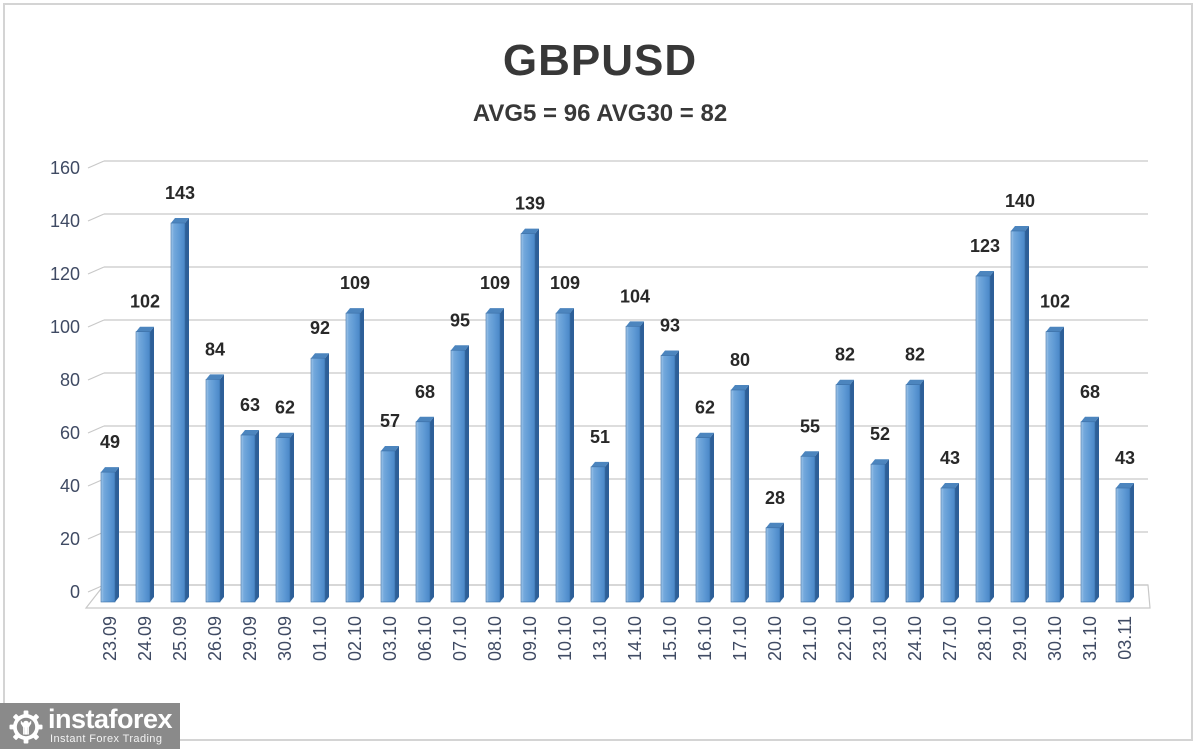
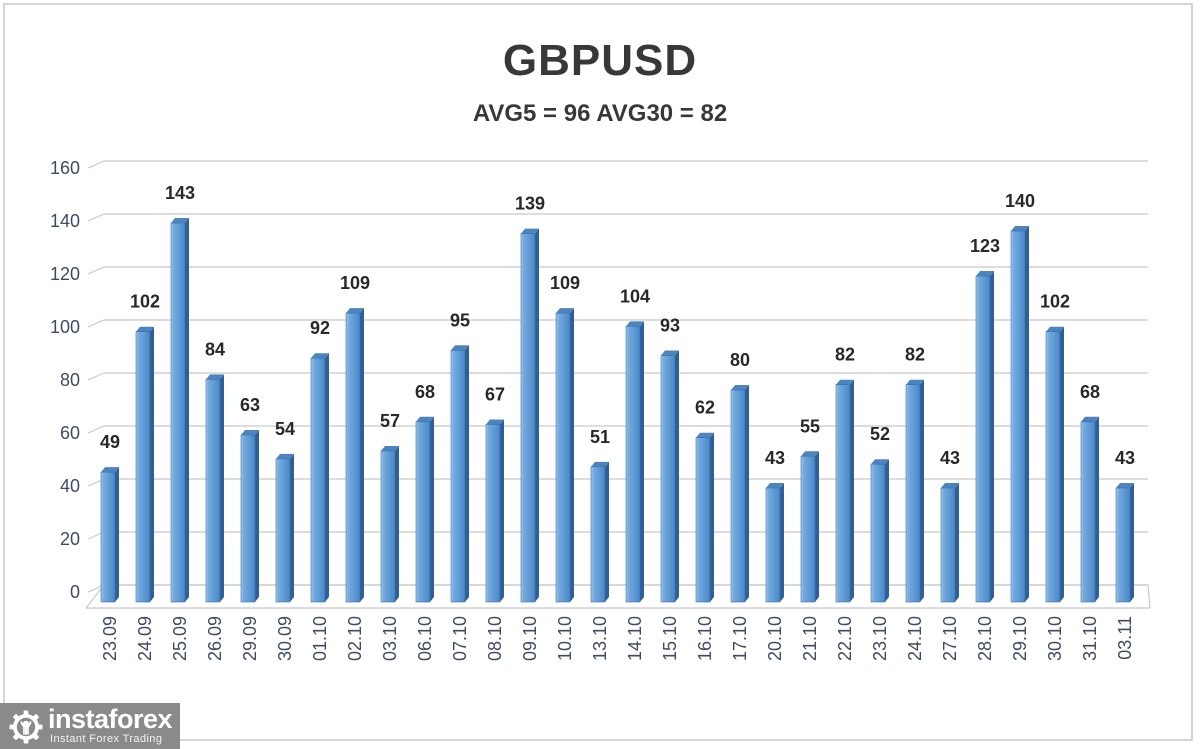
30.09: 62 -> 54
08.10: 109 -> 67
20.10: 28 -> 43
